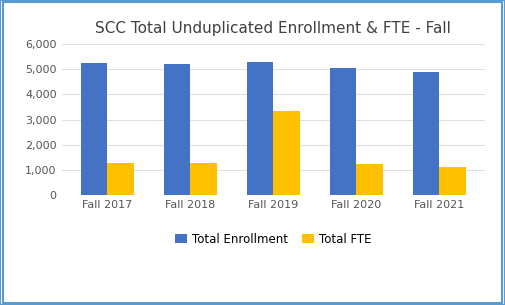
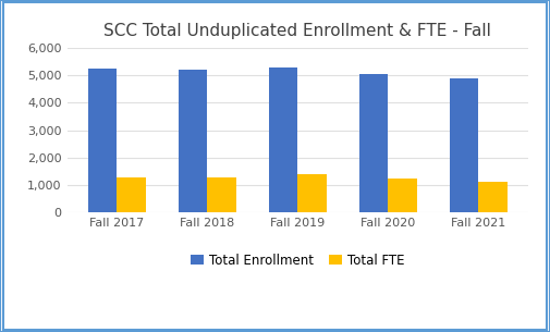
Total FTE/Fall 2019: 3,350 -> 1,390
